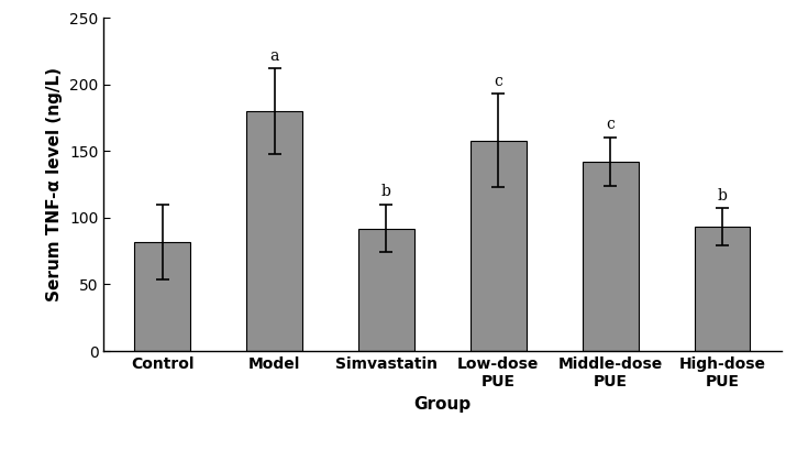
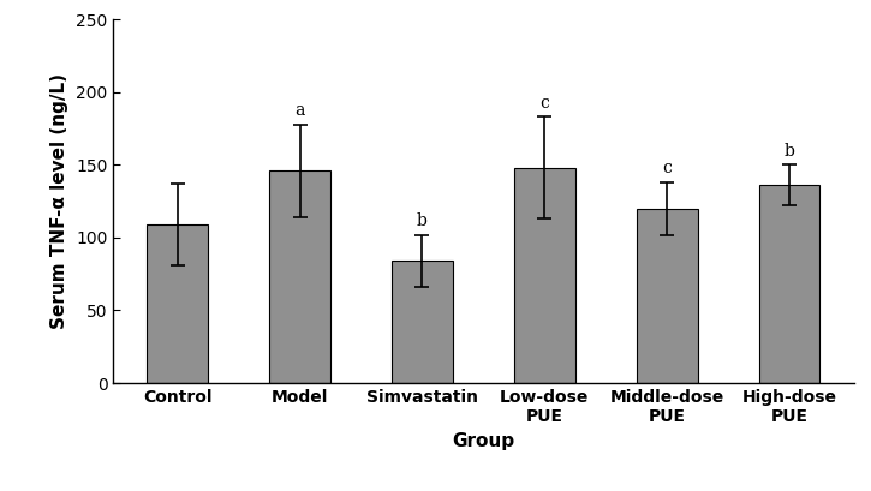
Control: 82 -> 109
Model: 180 -> 146
Simvastatin: 92 -> 84
Low-dose PUE: 158 -> 148
Middle-dose PUE: 142 -> 120
High-dose PUE: 93 -> 136
